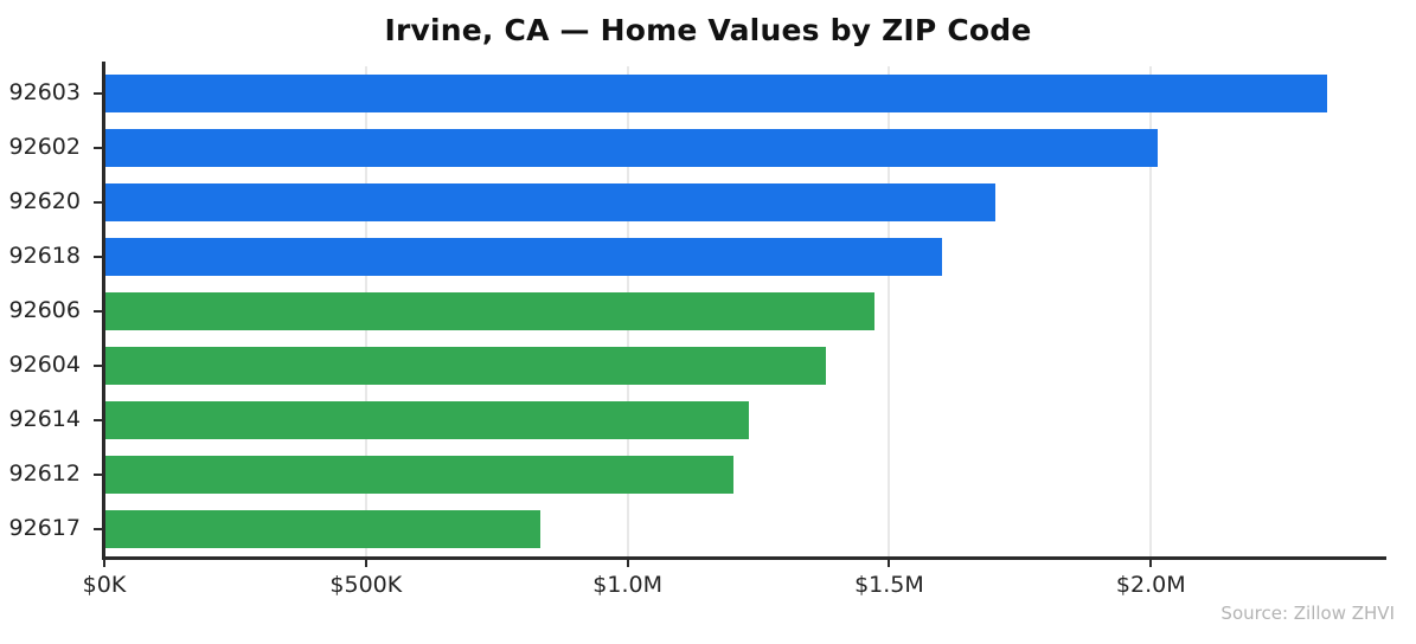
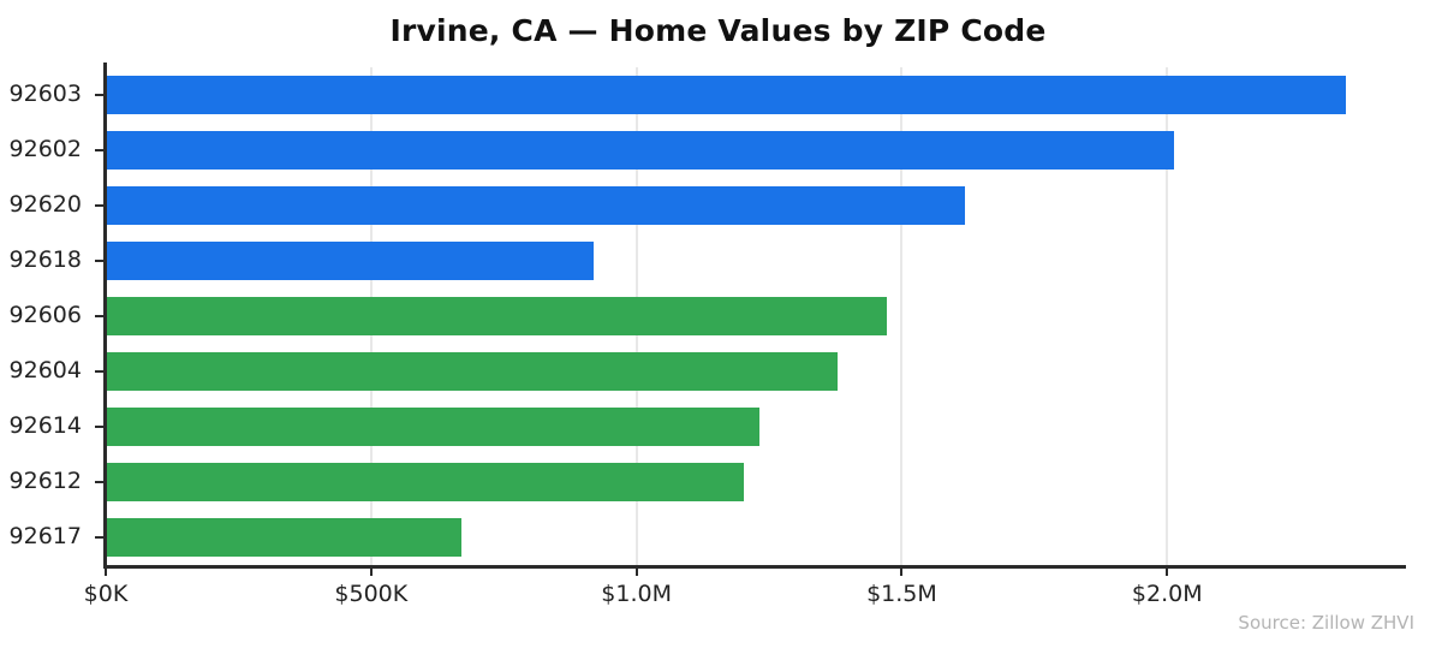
92620: $1.70M -> $1.62M
92618: $1.60M -> $0.92M
92617: $0.83M -> $0.67M
